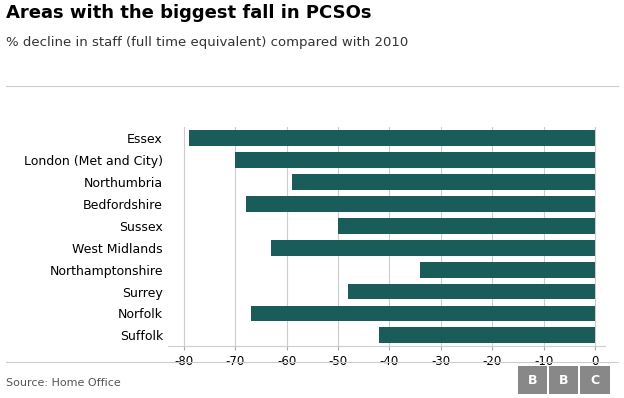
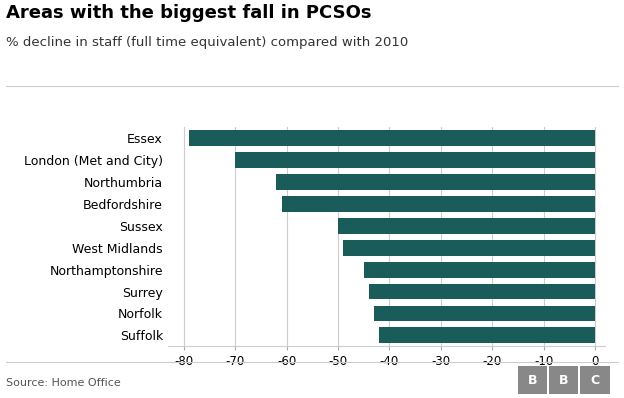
Northumbria: -59 -> -62
Bedfordshire: -68 -> -61
West Midlands: -63 -> -49
Northamptonshire: -34 -> -45
Surrey: -48 -> -44
Norfolk: -67 -> -43
